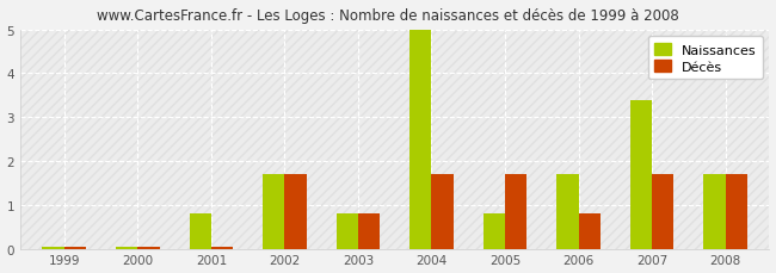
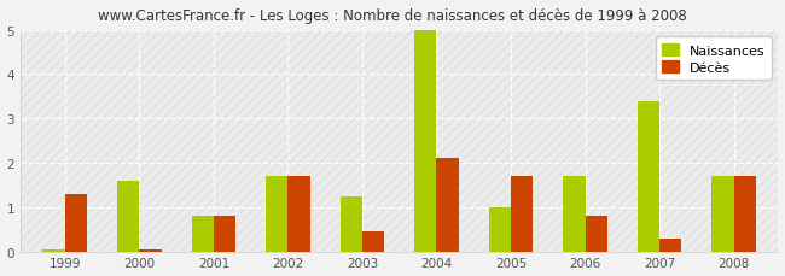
Décès/1999: 0.05 -> 1.30
Naissances/2000: 0.05 -> 1.60
Décès/2001: 0.05 -> 0.80
Naissances/2003: 0.80 -> 1.25
Décès/2003: 0.80 -> 0.45
Décès/2004: 1.70 -> 2.10
Naissances/2005: 0.80 -> 1.00
Décès/2007: 1.70 -> 0.30
